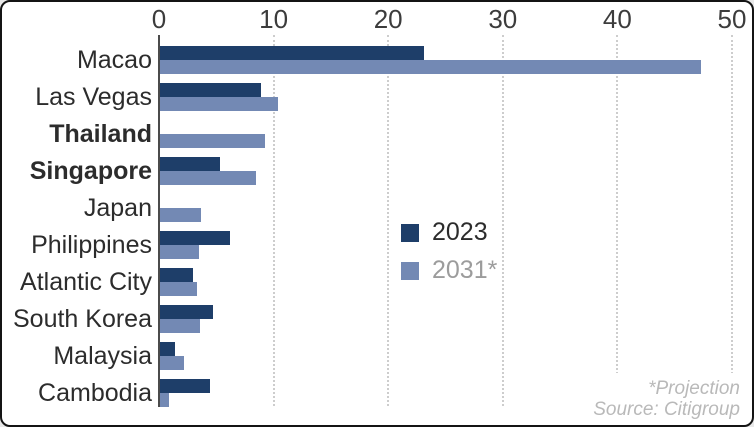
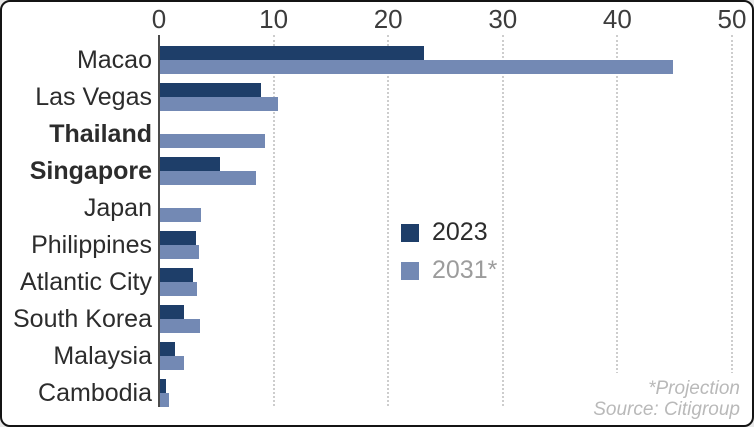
2031*/Macao: 47.2 -> 44.8
2023/Philippines: 6.1 -> 3.1
2023/South Korea: 4.6 -> 2.1
2023/Cambodia: 4.4 -> 0.5
